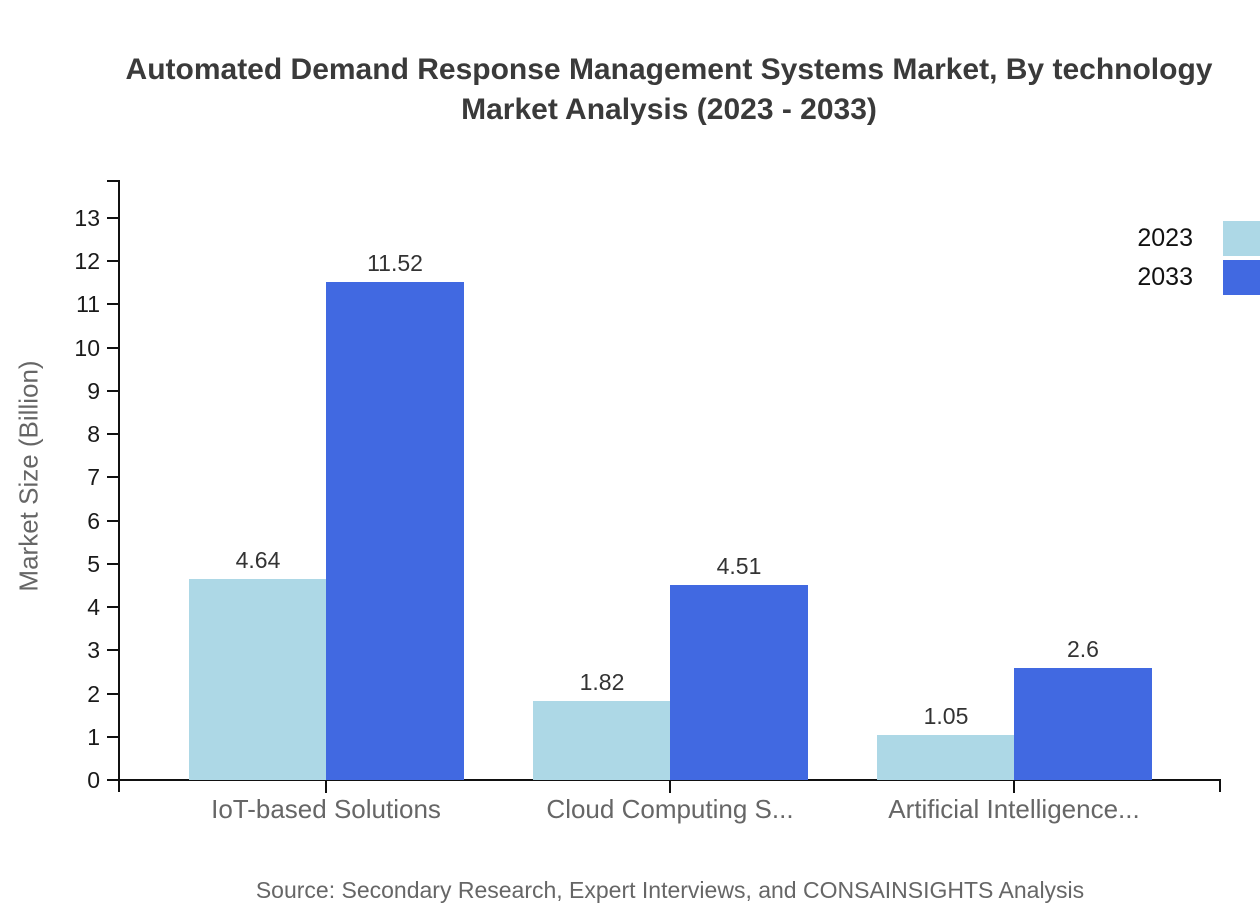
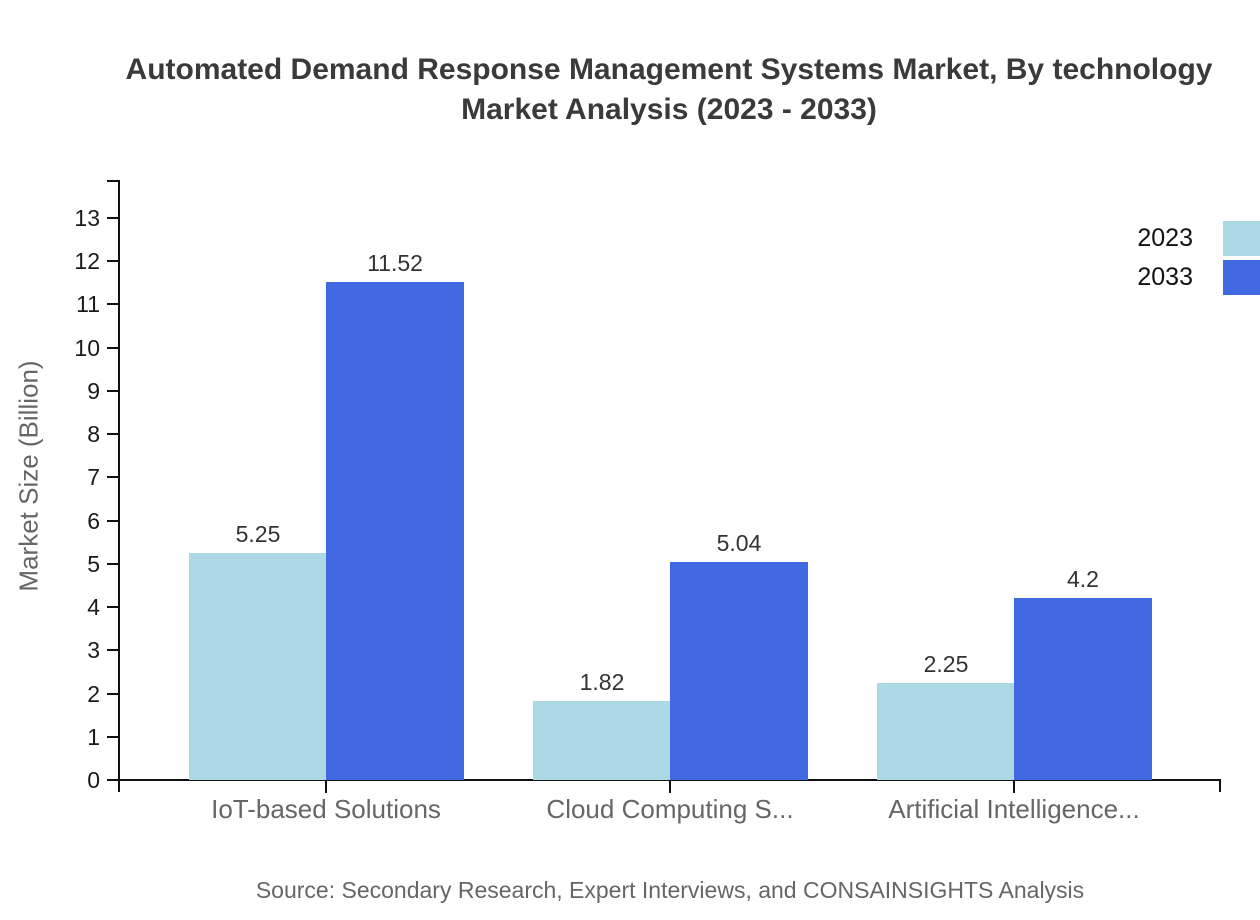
2023/IoT-based Solutions: 4.64 -> 5.25
2033/Cloud Computing S...: 4.51 -> 5.04
2023/Artificial Intelligence...: 1.05 -> 2.25
2033/Artificial Intelligence...: 2.6 -> 4.2
